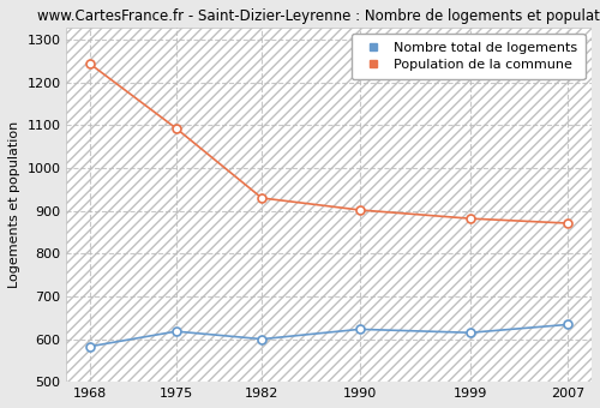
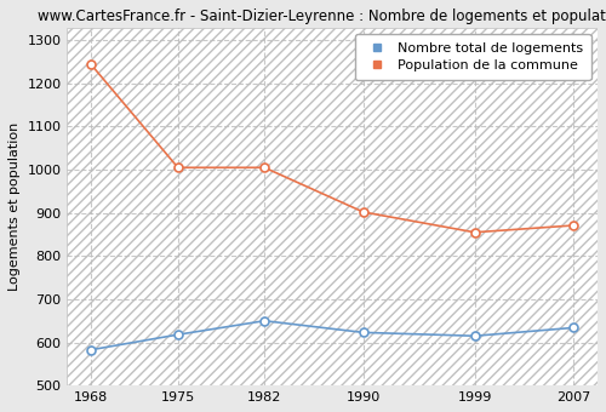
Population de la commune/1975: 1093 -> 1005
Nombre total de logements/1982: 600 -> 650
Population de la commune/1982: 930 -> 1005
Population de la commune/1999: 882 -> 855
